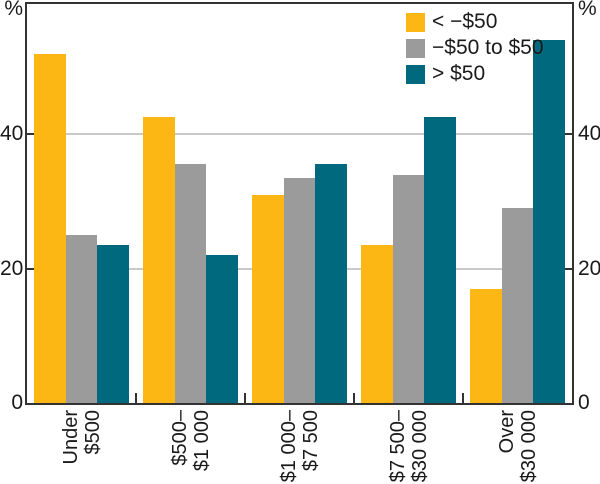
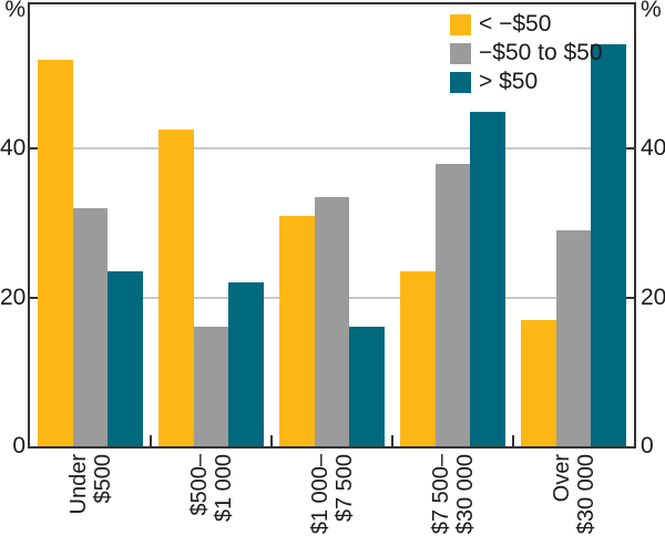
−$50 to $50/Under $500: 25 -> 32
−$50 to $50/$500–$1 000: 36 -> 16
> $50/$1 000–$7 500: 36 -> 16
−$50 to $50/$7 500–$30 000: 34 -> 38
> $50/$7 500–$30 000: 42 -> 45
